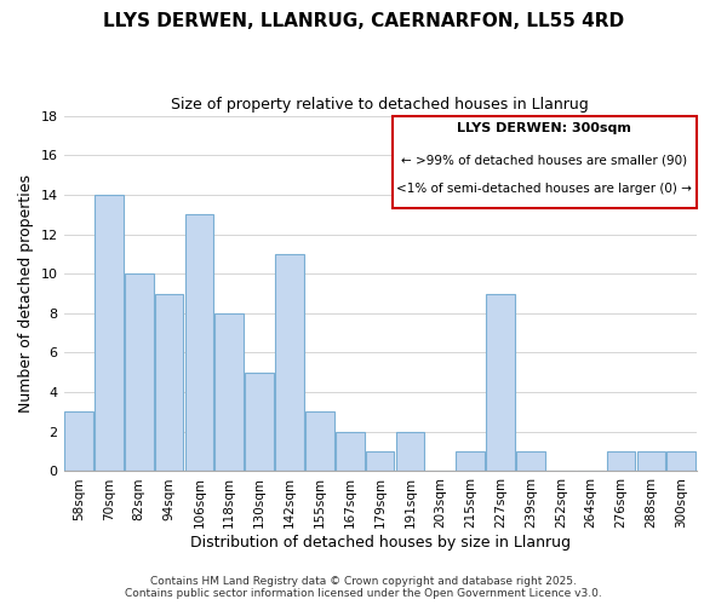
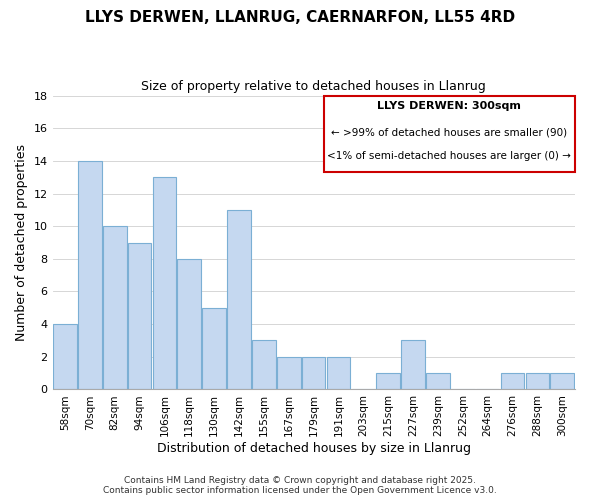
58sqm: 3 -> 4
179sqm: 1 -> 2
227sqm: 9 -> 3
